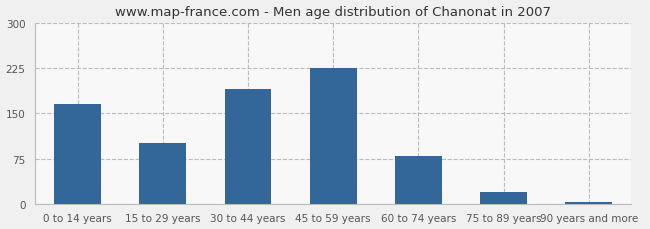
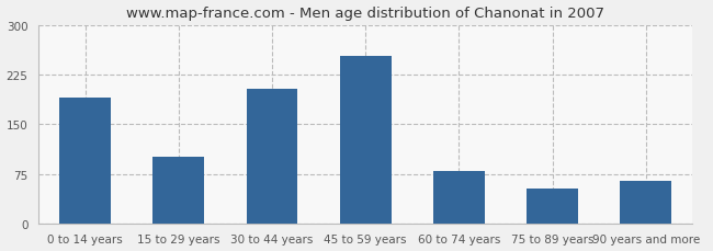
0 to 14 years: 165 -> 190
30 to 44 years: 190 -> 204
45 to 59 years: 225 -> 254
75 to 89 years: 20 -> 52
90 years and more: 3 -> 64
